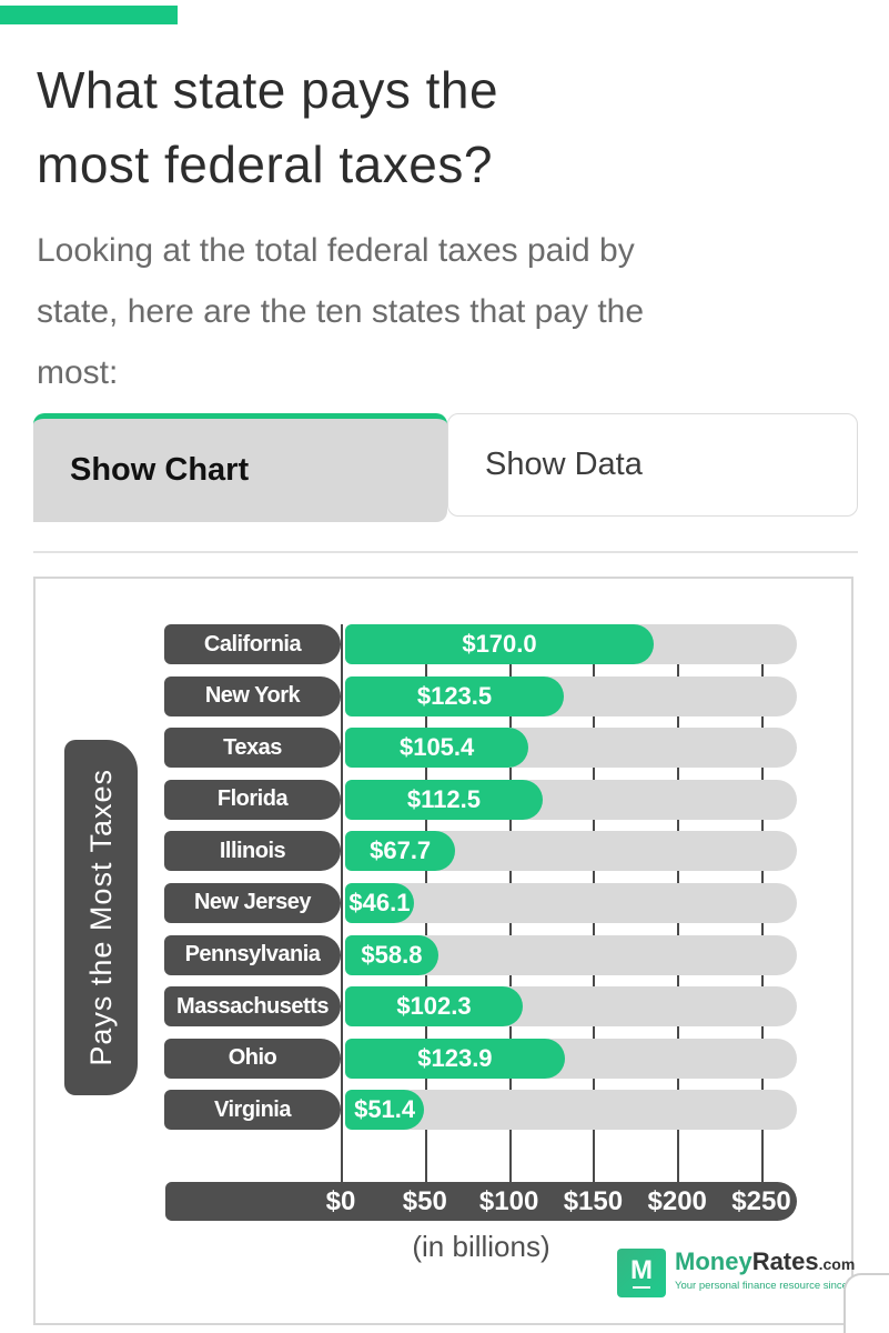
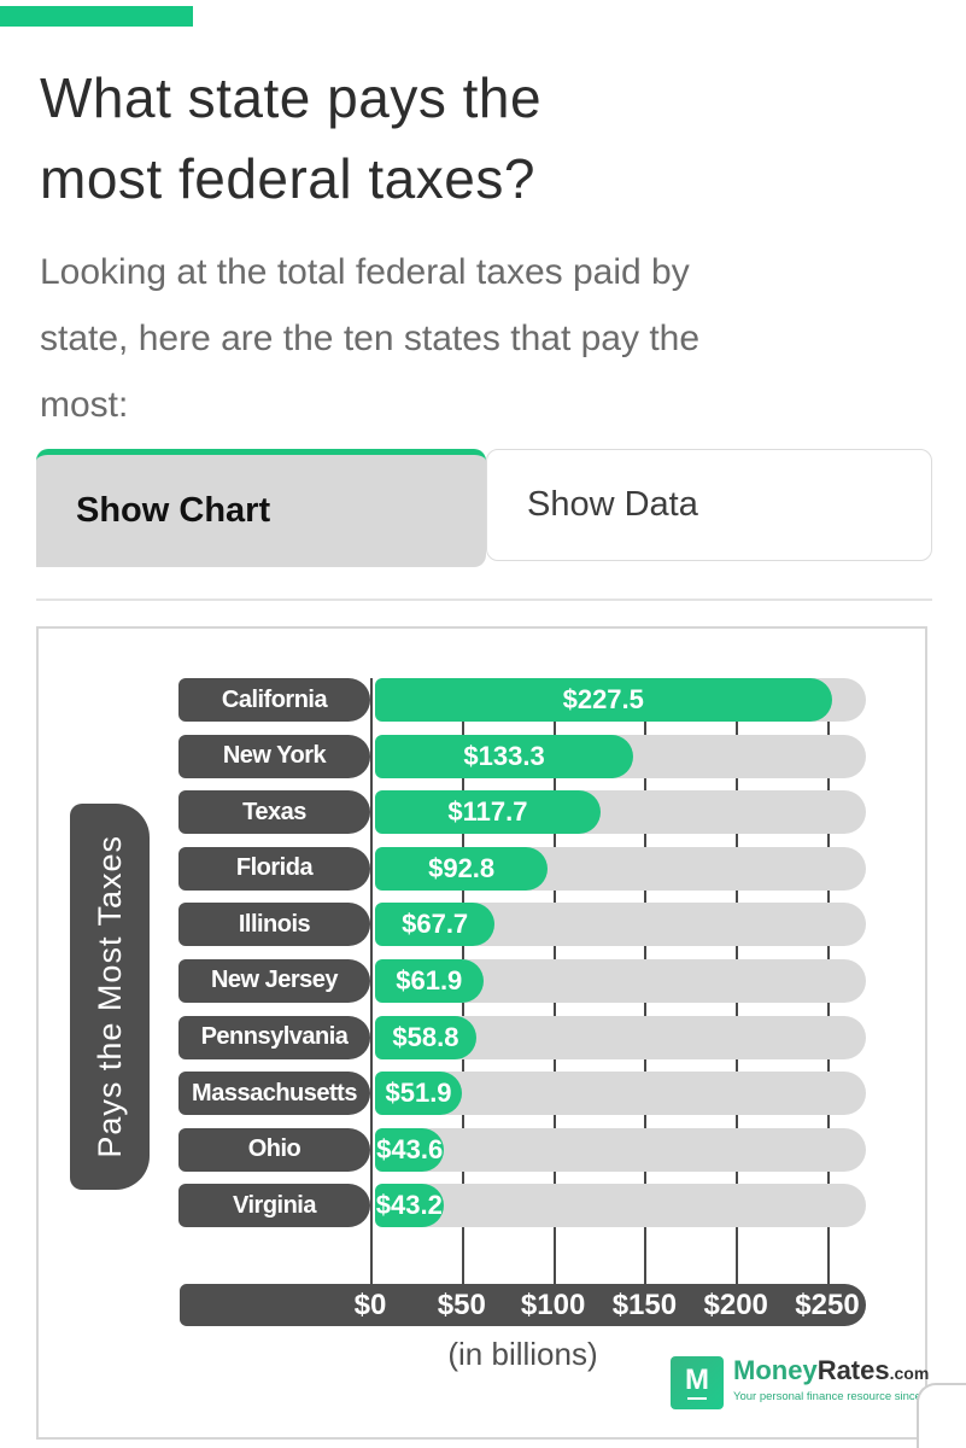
California: $170.0 -> $227.5
New York: $123.5 -> $133.3
Texas: $105.4 -> $117.7
Florida: $112.5 -> $92.8
New Jersey: $46.1 -> $61.9
Massachusetts: $102.3 -> $51.9
Ohio: $123.9 -> $43.6
Virginia: $51.4 -> $43.2
